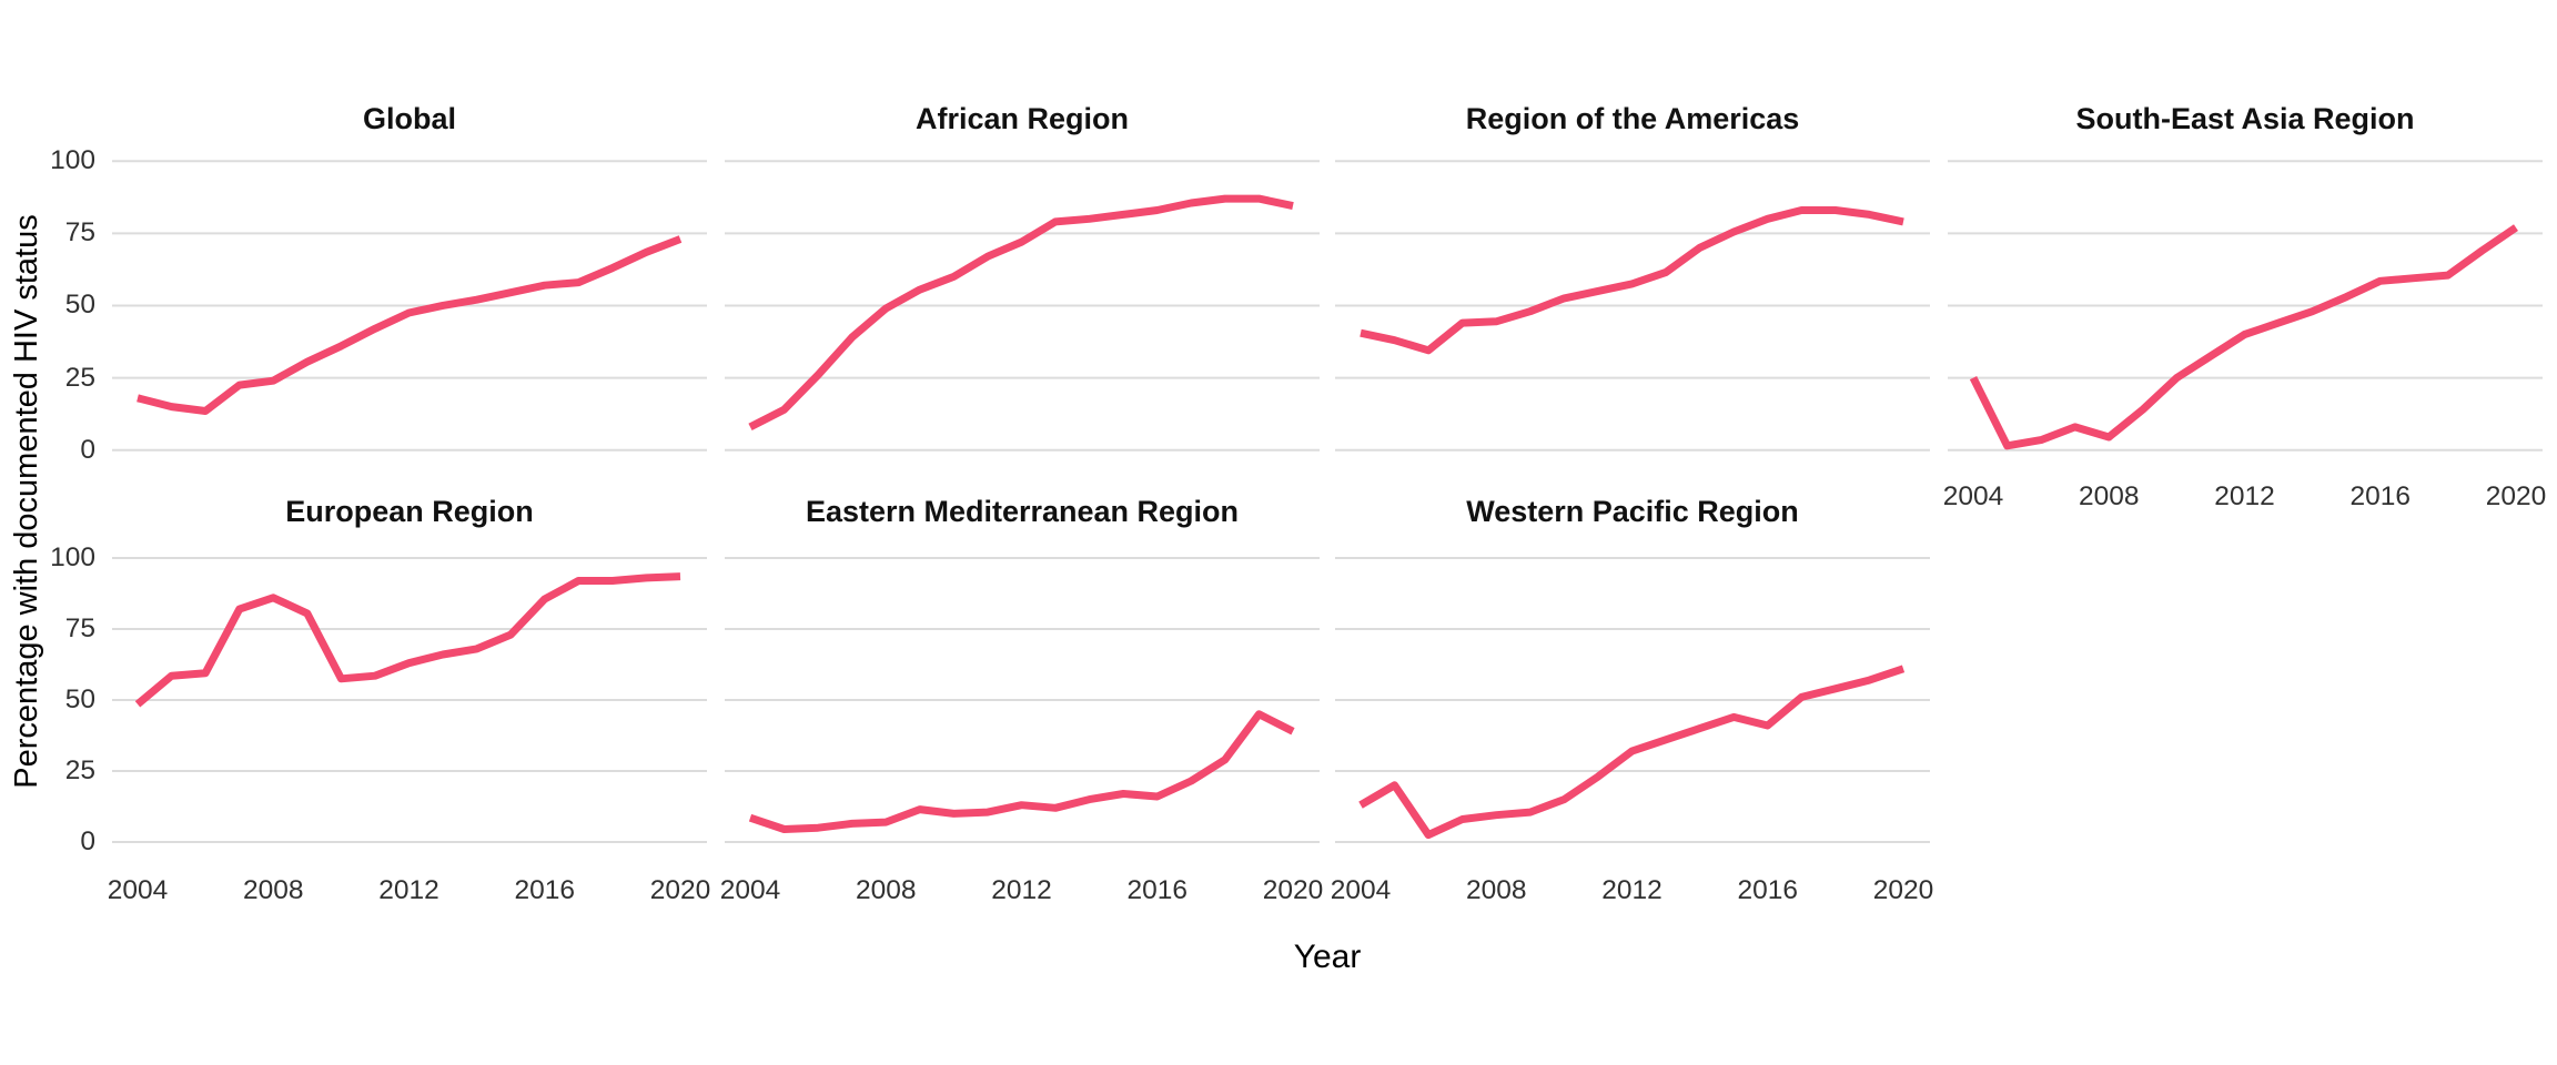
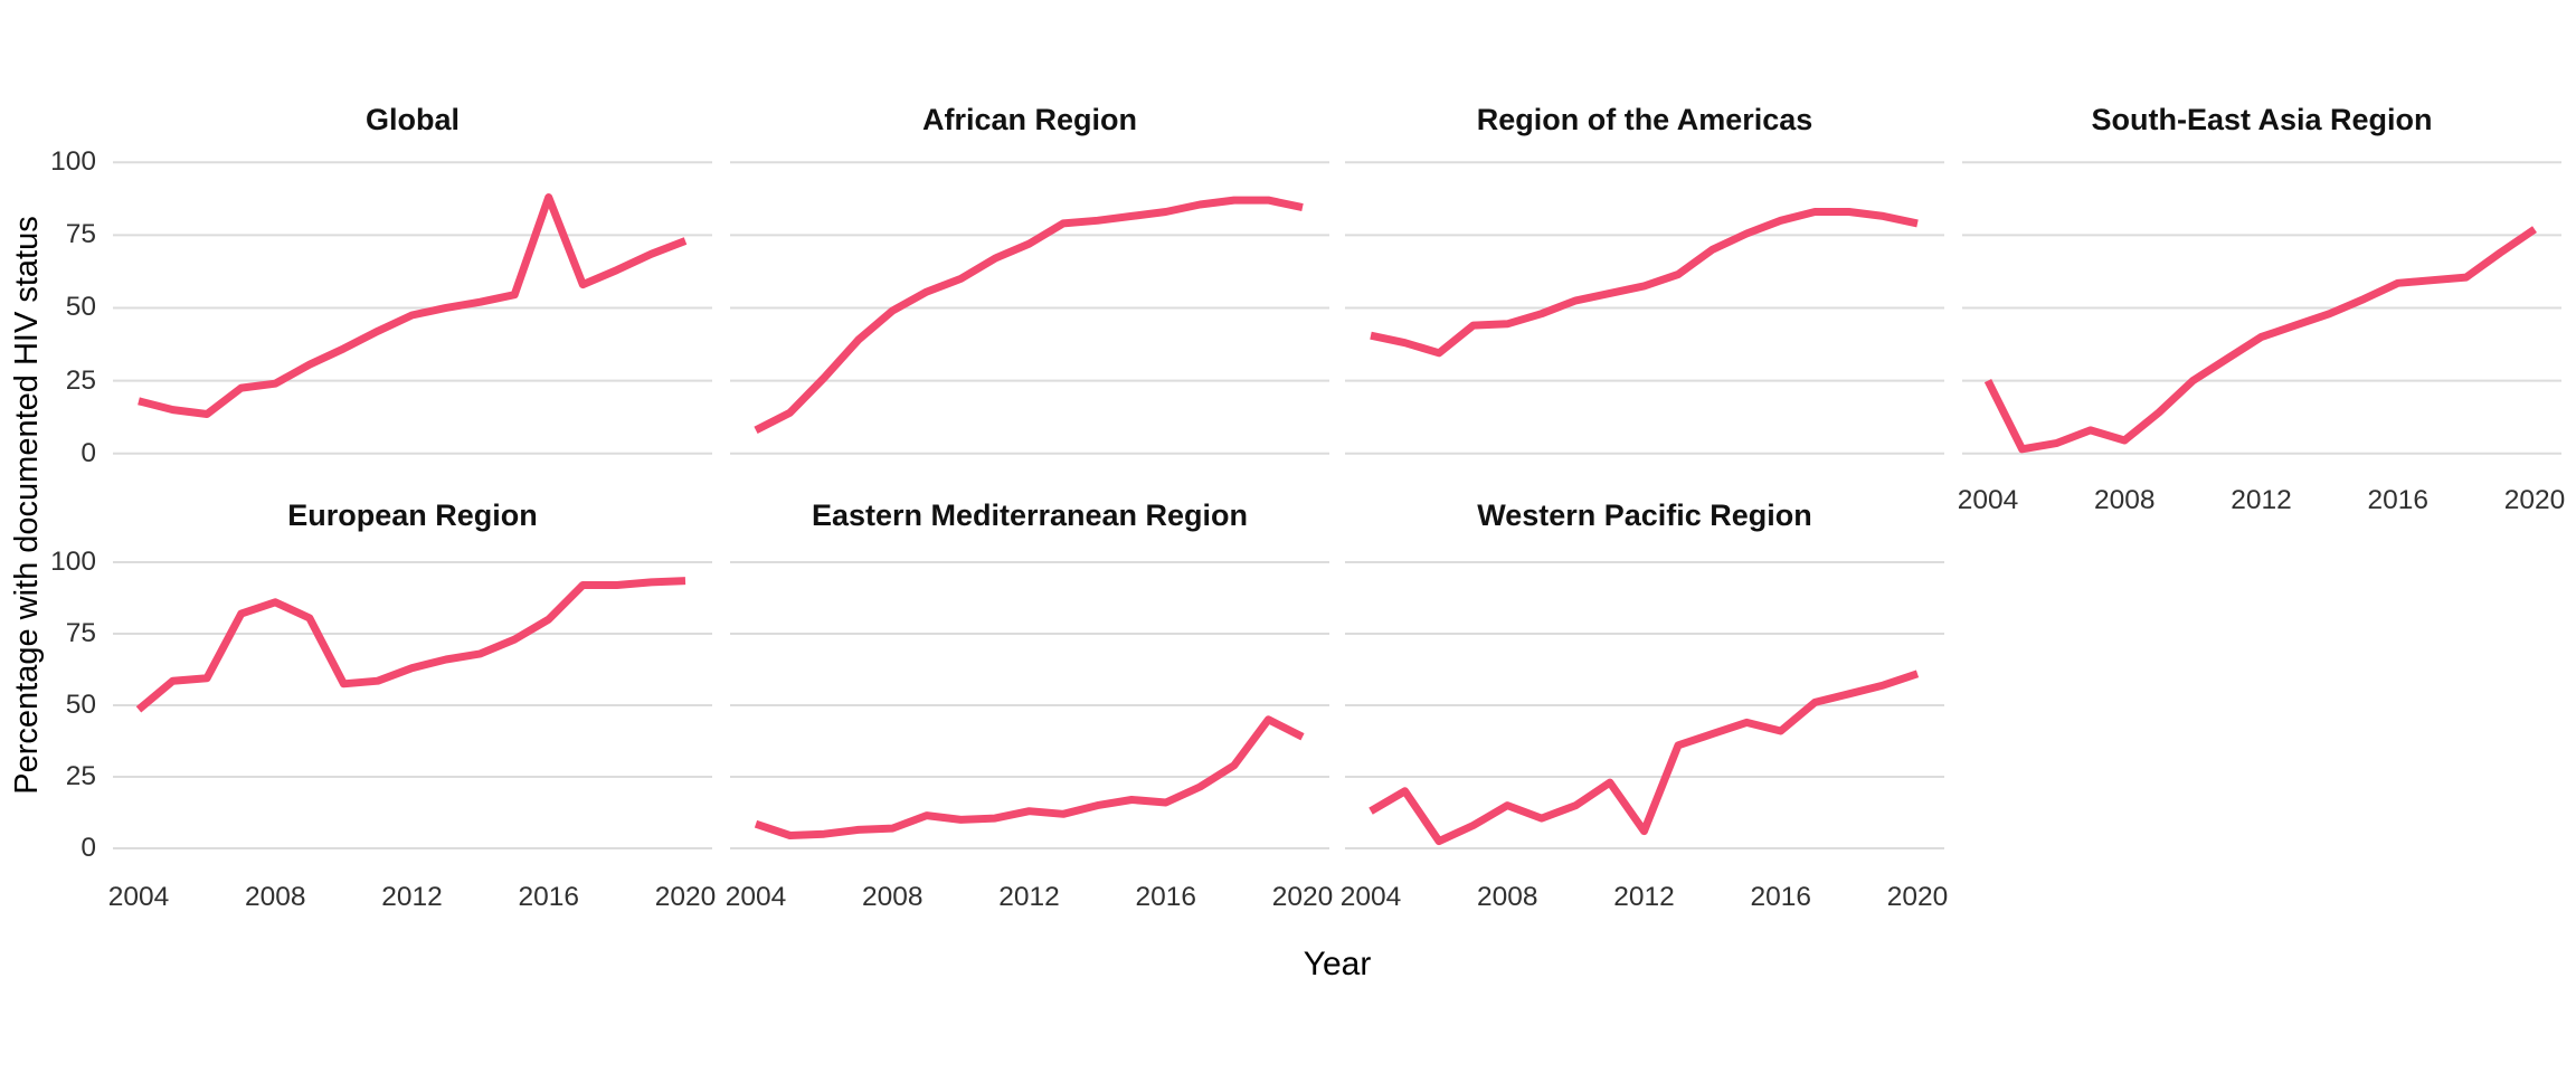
Western Pacific Region/2008: 10 -> 15
Western Pacific Region/2012: 32 -> 6
Global/2016: 57 -> 88
European Region/2016: 86 -> 80
